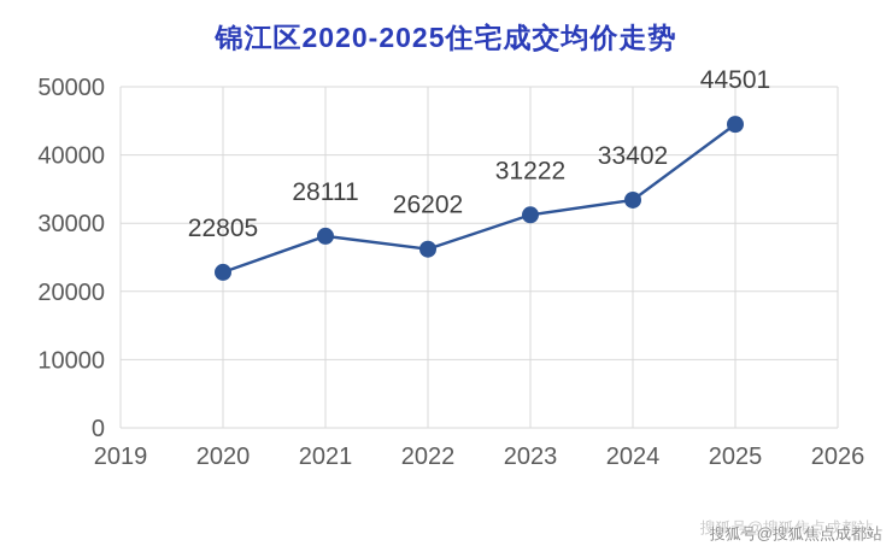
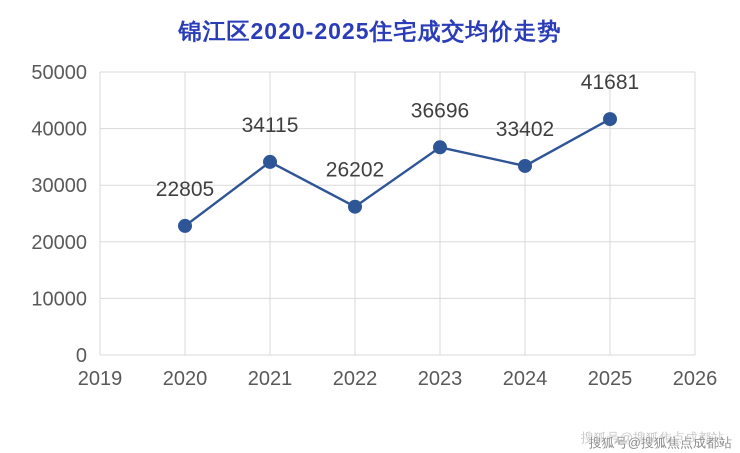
2021: 28111 -> 34115
2023: 31222 -> 36696
2025: 44501 -> 41681
